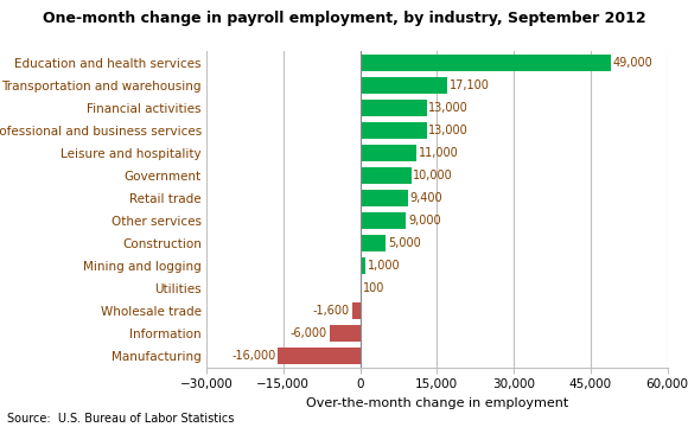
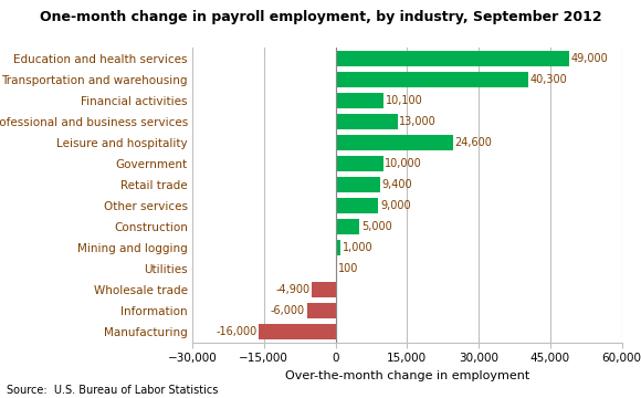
Transportation and warehousing: 17,100 -> 40,300
Financial activities: 13,000 -> 10,100
Leisure and hospitality: 11,000 -> 24,600
Wholesale trade: -1,600 -> -4,900
